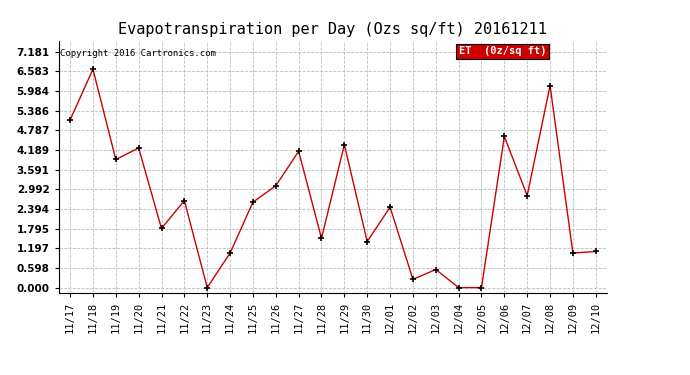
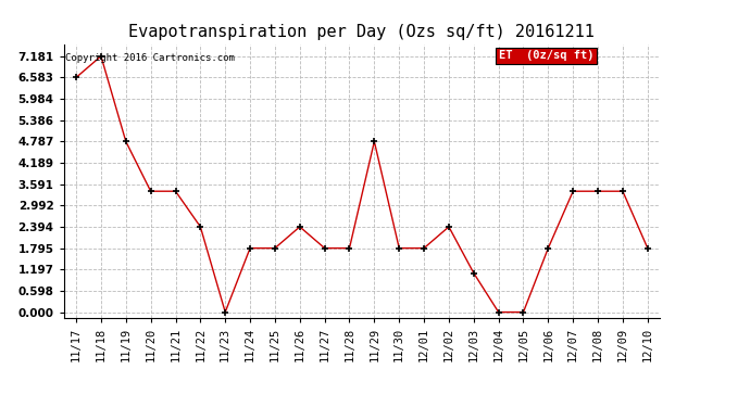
11/17: 5.10 -> 6.58
11/18: 6.65 -> 7.18
11/19: 3.90 -> 4.79
11/20: 4.25 -> 3.39
11/21: 1.80 -> 3.39
11/22: 2.65 -> 2.39
11/24: 1.05 -> 1.79
11/25: 2.60 -> 1.79
11/26: 3.10 -> 2.39
11/27: 4.15 -> 1.79
11/28: 1.50 -> 1.79
11/29: 4.35 -> 4.79
11/30: 1.40 -> 1.79
12/01: 2.45 -> 1.79
12/02: 0.25 -> 2.39
12/03: 0.55 -> 1.10
12/06: 4.60 -> 1.79
12/07: 2.80 -> 3.39
12/08: 6.15 -> 3.39
12/09: 1.05 -> 3.39
12/10: 1.10 -> 1.79
